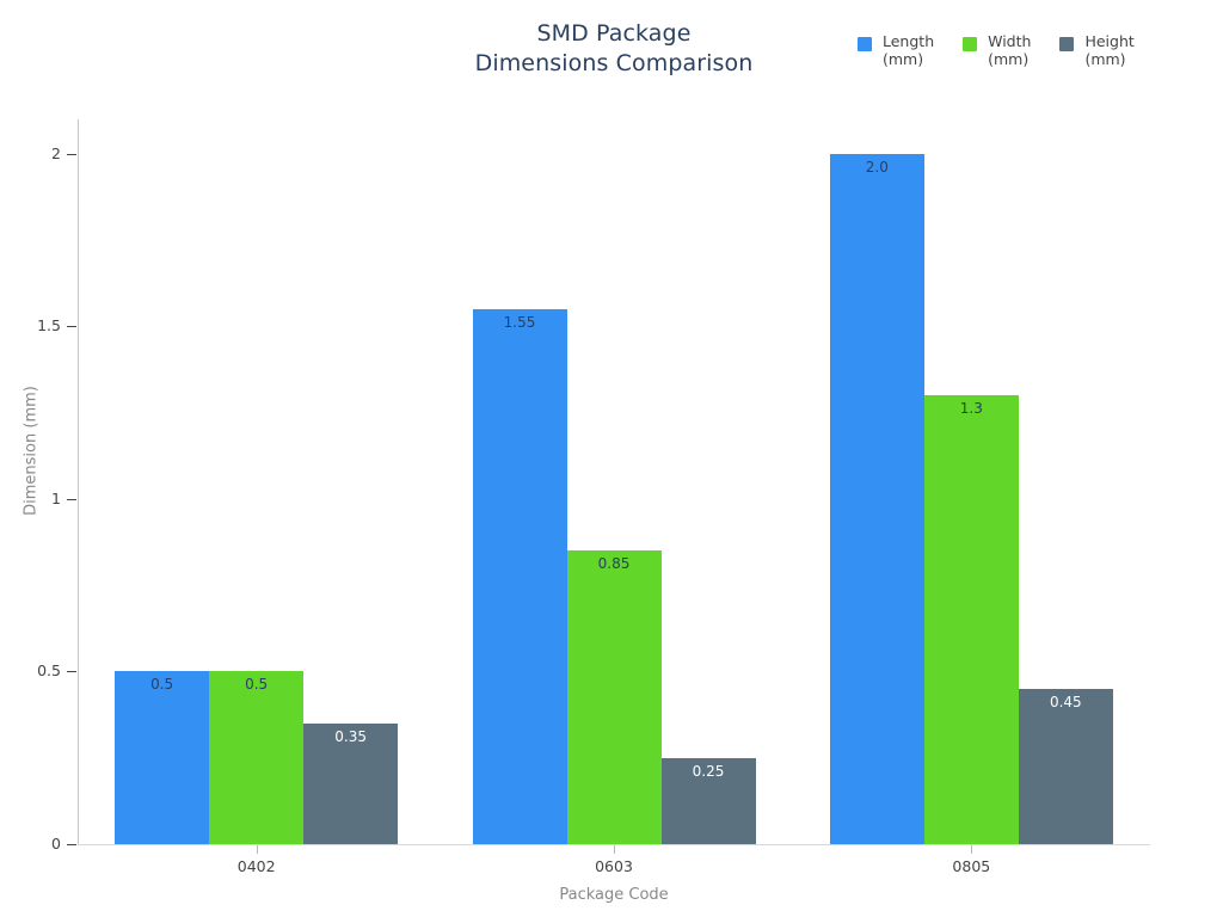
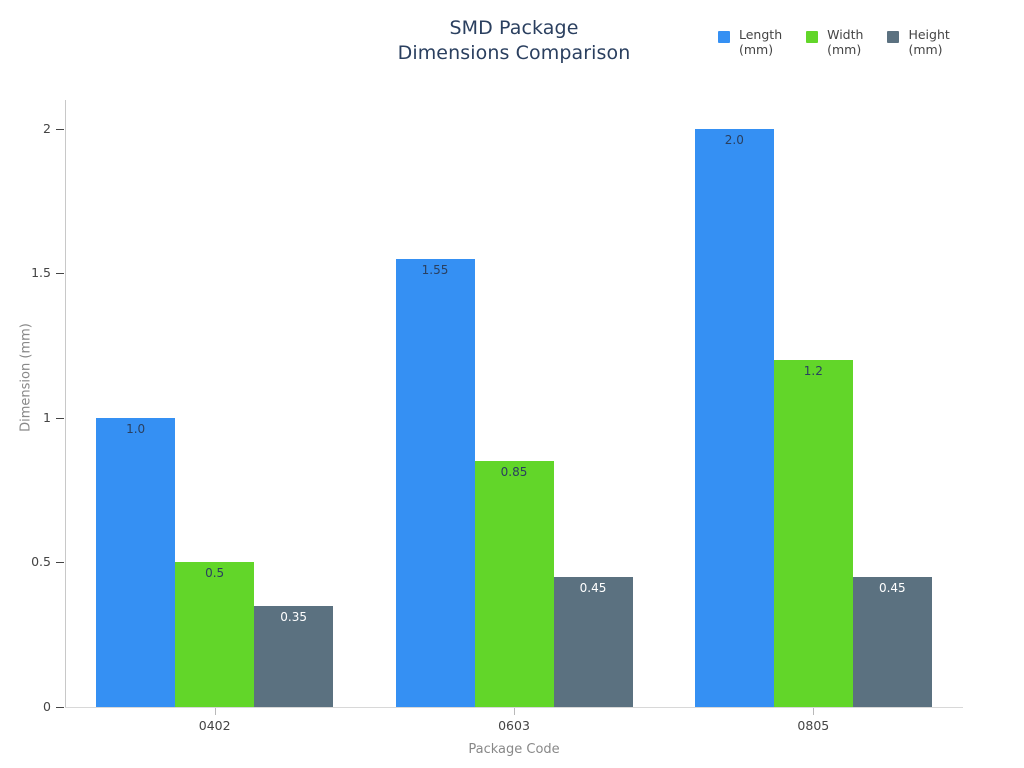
Length (mm)/0402: 0.5 -> 1.0
Height (mm)/0603: 0.25 -> 0.45
Width (mm)/0805: 1.3 -> 1.2
